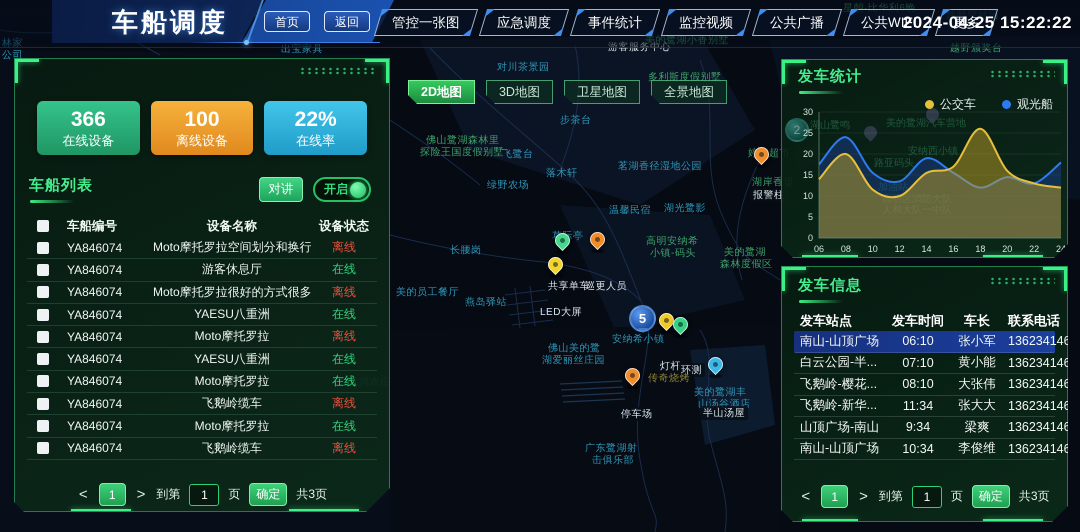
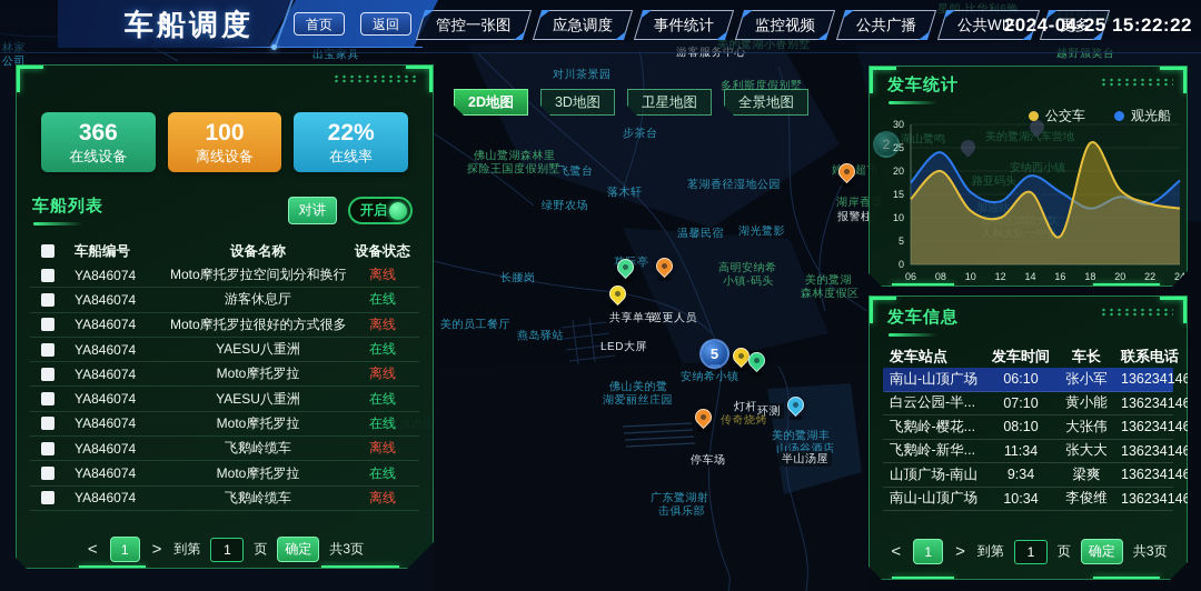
公交车/16: 17 -> 6
